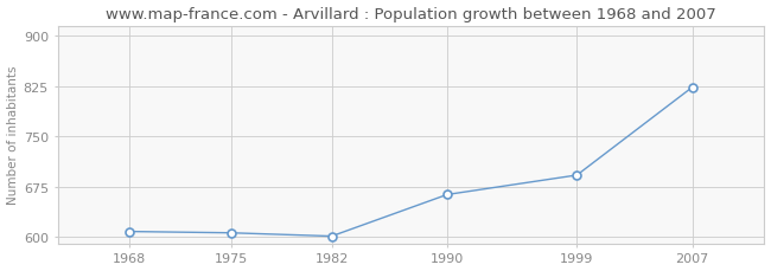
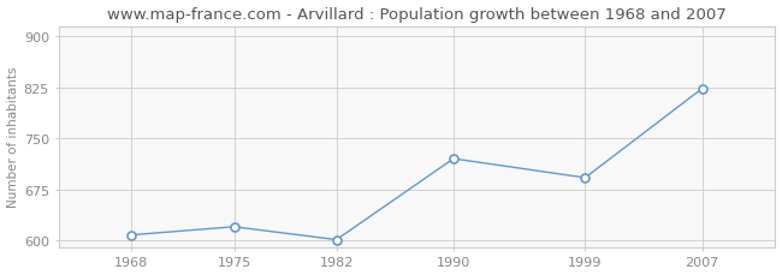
1975: 606 -> 620
1990: 663 -> 720
